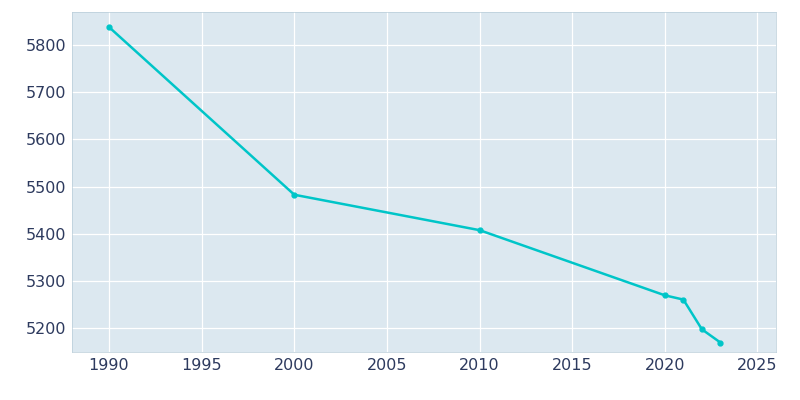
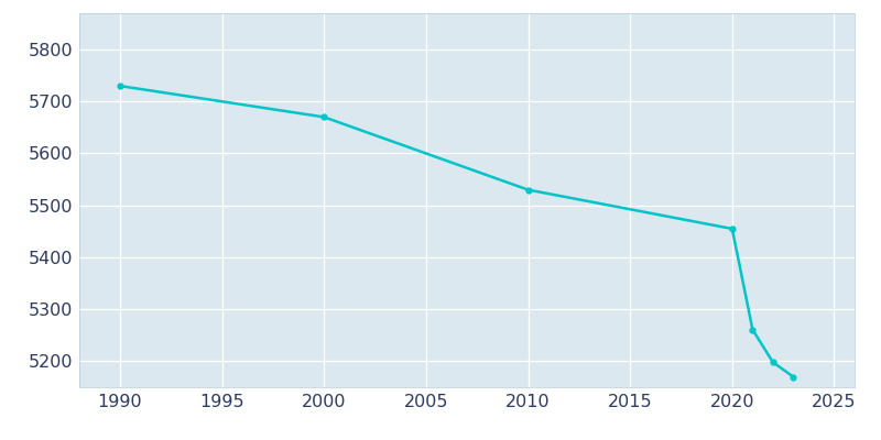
1990: 5838 -> 5730
2000: 5483 -> 5670
2010: 5408 -> 5530
2020: 5270 -> 5455
